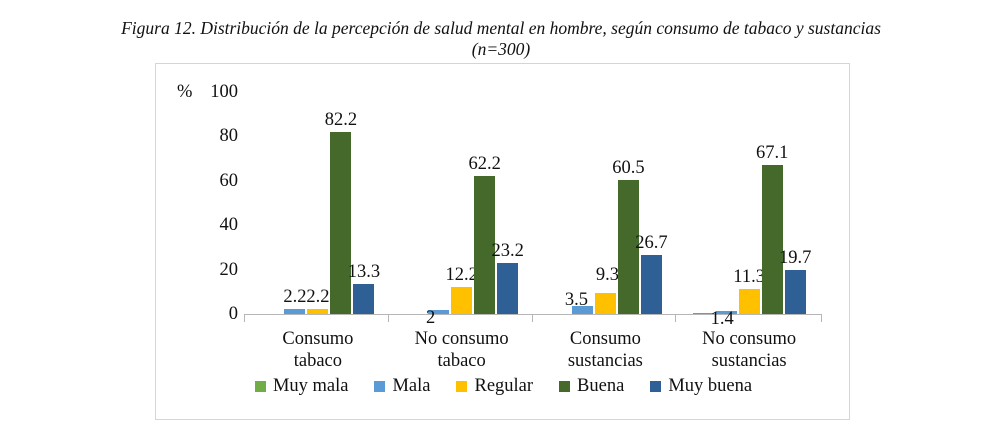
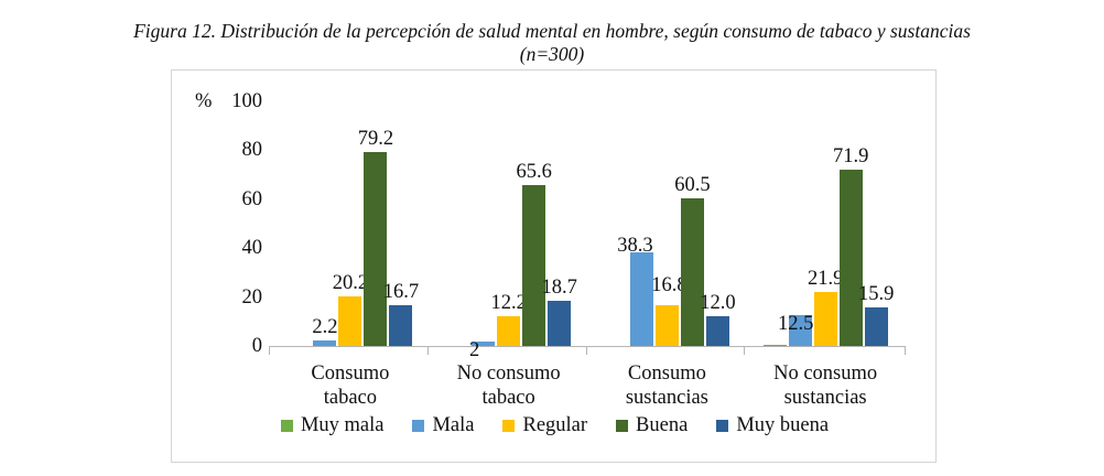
Regular/Consumo tabaco: 2.2 -> 20.2
Buena/Consumo tabaco: 82.2 -> 79.2
Muy buena/Consumo tabaco: 13.3 -> 16.7
Buena/No consumo tabaco: 62.2 -> 65.6
Muy buena/No consumo tabaco: 23.2 -> 18.7
Mala/Consumo sustancias: 3.5 -> 38.3
Regular/Consumo sustancias: 9.3 -> 16.8
Muy buena/Consumo sustancias: 26.7 -> 12.0
Mala/No consumo sustancias: 1.4 -> 12.5
Regular/No consumo sustancias: 11.3 -> 21.9
Buena/No consumo sustancias: 67.1 -> 71.9
Muy buena/No consumo sustancias: 19.7 -> 15.9
